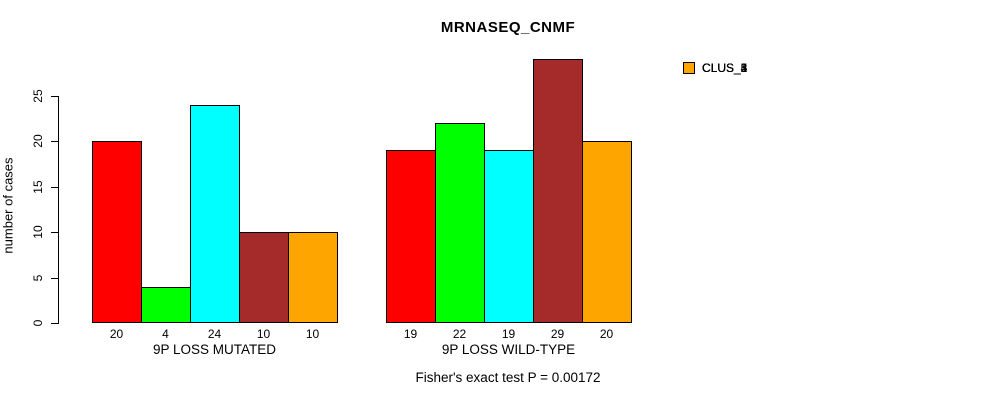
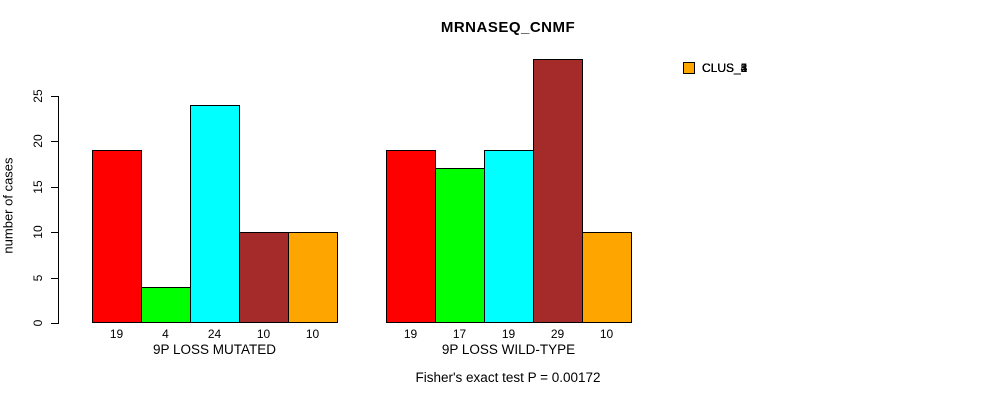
CLUS_1/9P LOSS MUTATED: 20 -> 19
CLUS_2/9P LOSS WILD-TYPE: 22 -> 17
CLUS_5/9P LOSS WILD-TYPE: 20 -> 10
